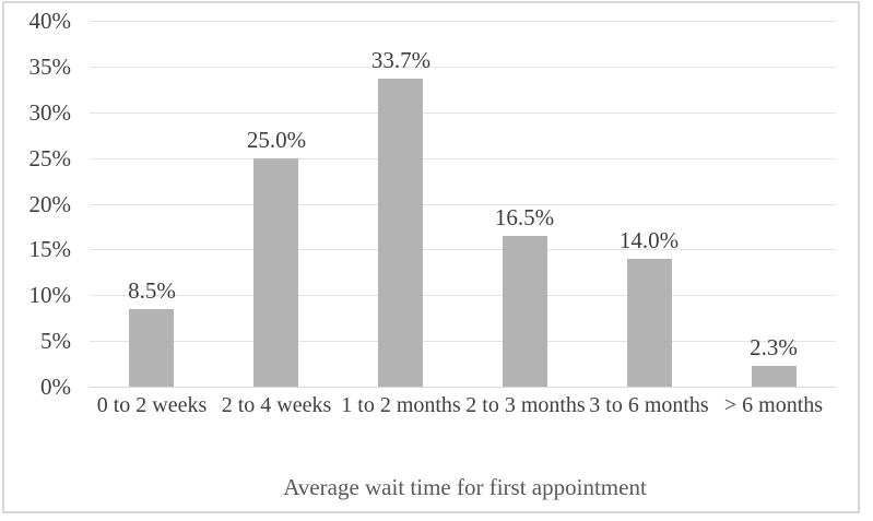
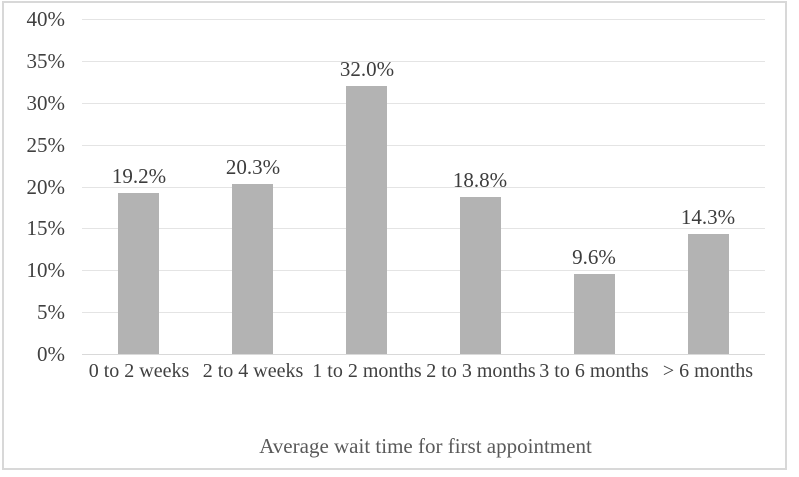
0 to 2 weeks: 8.5% -> 19.2%
2 to 4 weeks: 25.0% -> 20.3%
1 to 2 months: 33.7% -> 32.0%
2 to 3 months: 16.5% -> 18.8%
3 to 6 months: 14.0% -> 9.6%
> 6 months: 2.3% -> 14.3%
